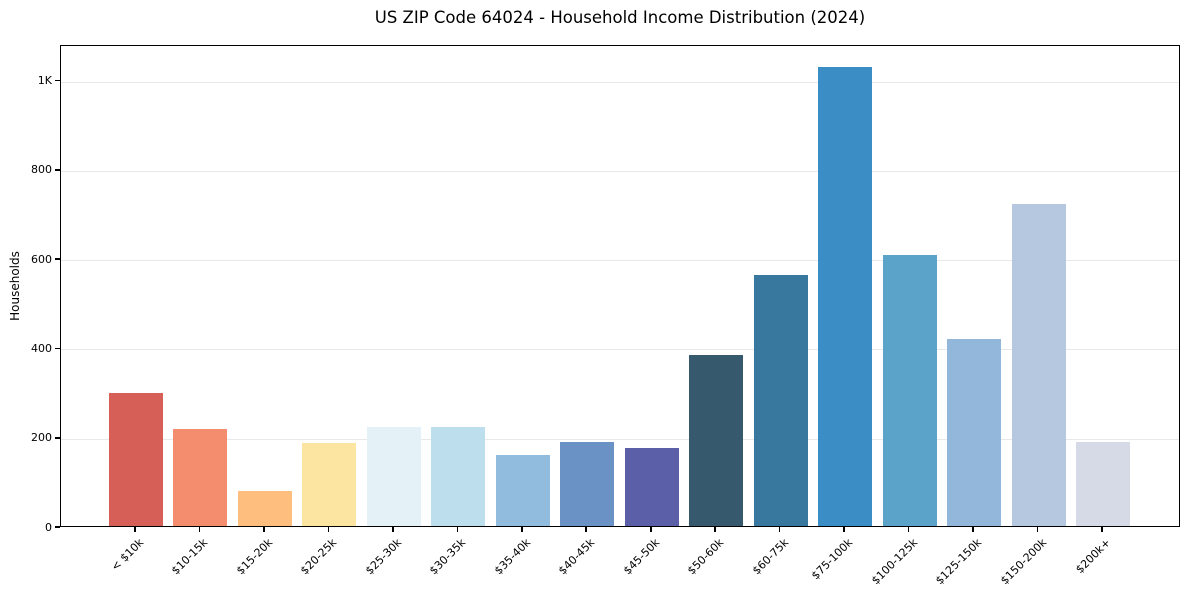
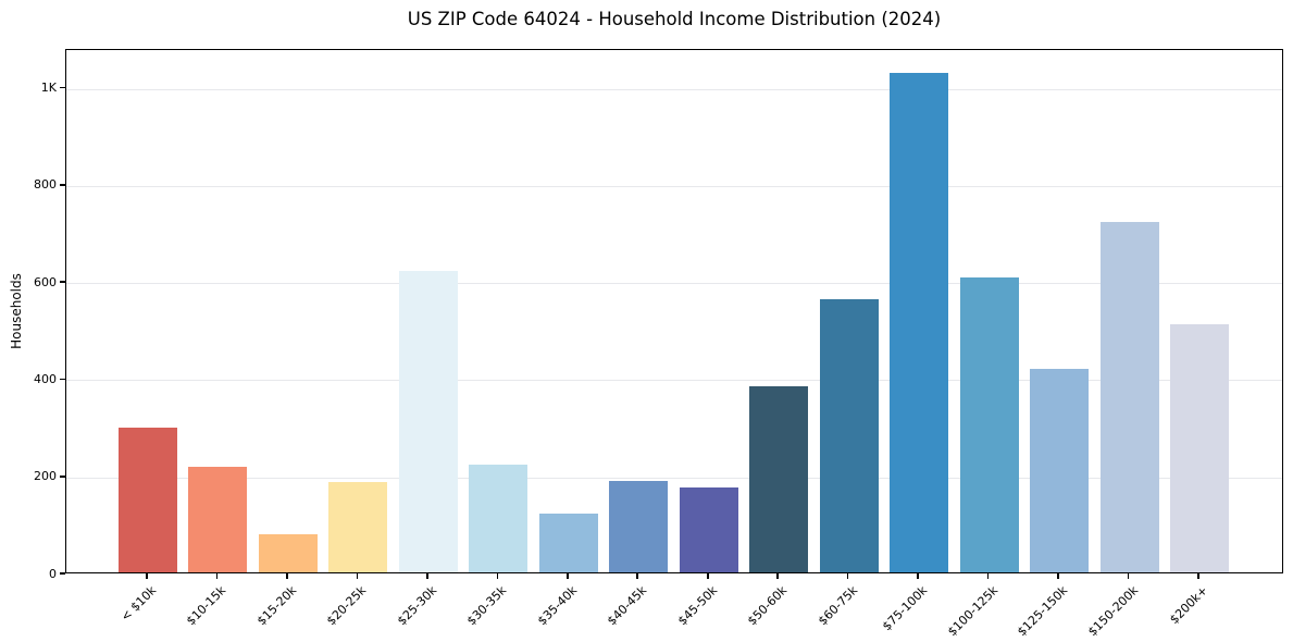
$25-30k: 220 -> 620
$35-40k: 160 -> 120
$200k+: 190 -> 510
